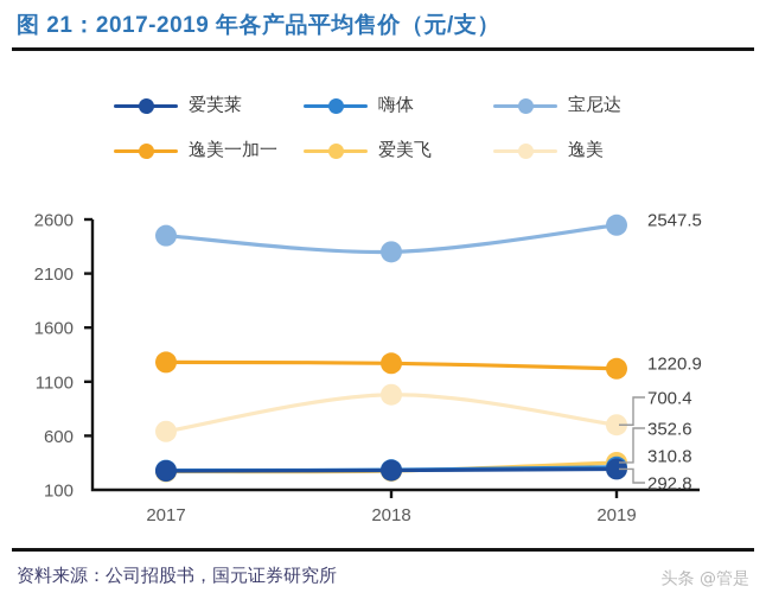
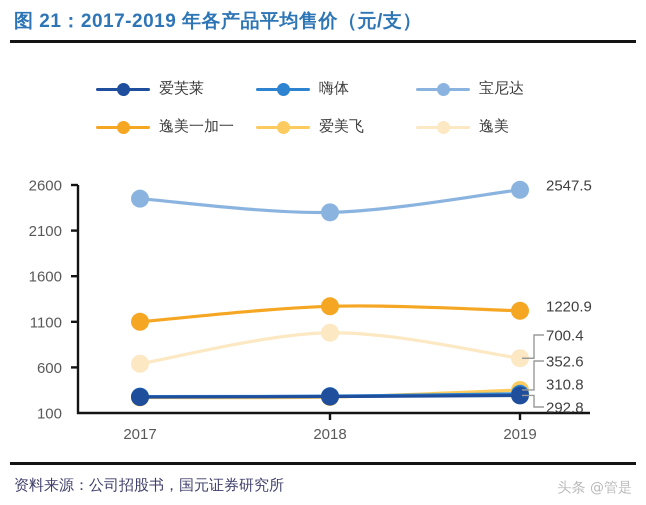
逸美一加一/2017: 1300 -> 1100
